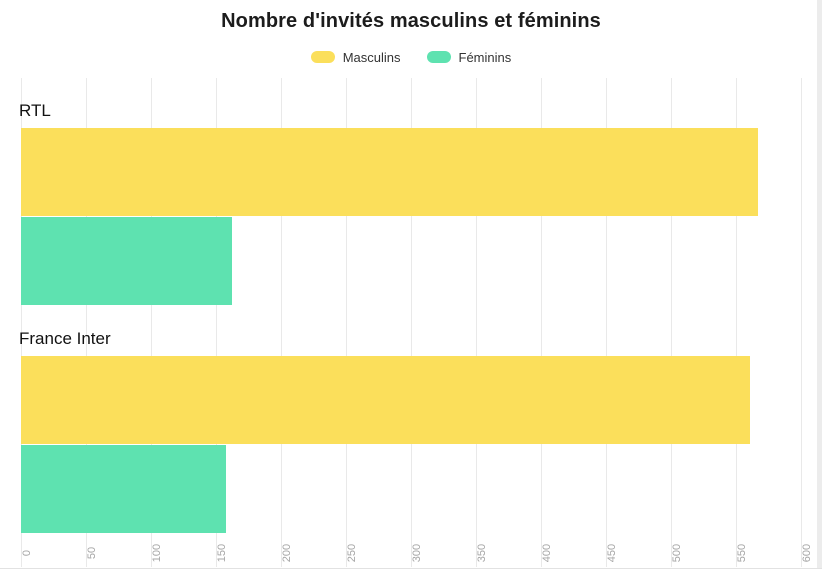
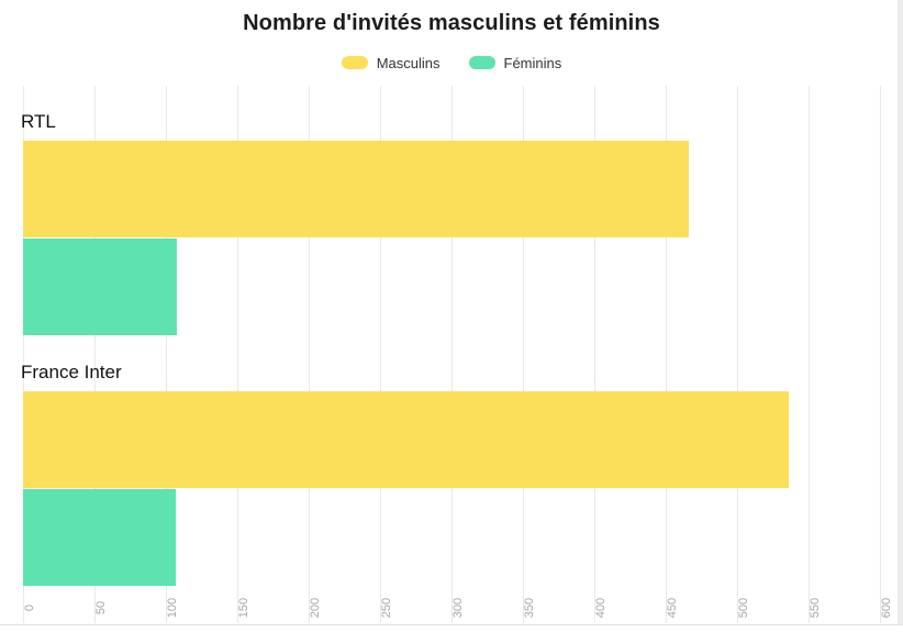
Masculins/RTL: 567 -> 466
Féminins/RTL: 162 -> 108
Masculins/France Inter: 561 -> 536
Féminins/France Inter: 158 -> 107
